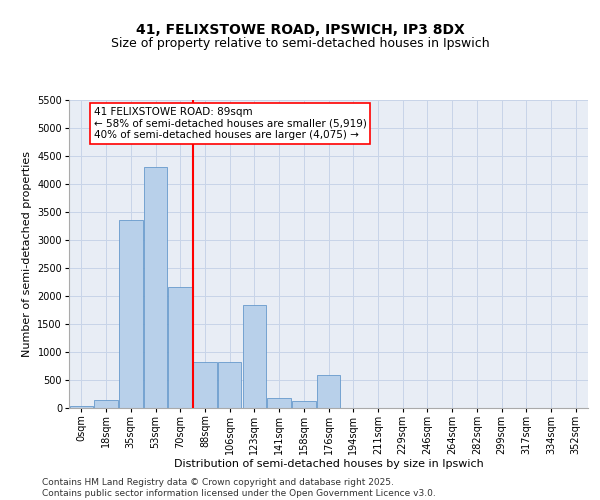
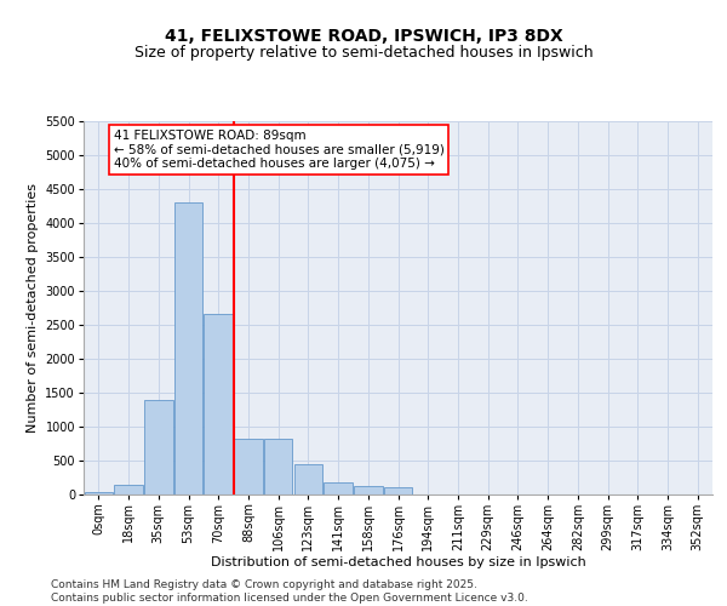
35sqm: 3360 -> 1380
70sqm: 2160 -> 2650
123sqm: 1840 -> 430
176sqm: 580 -> 100
